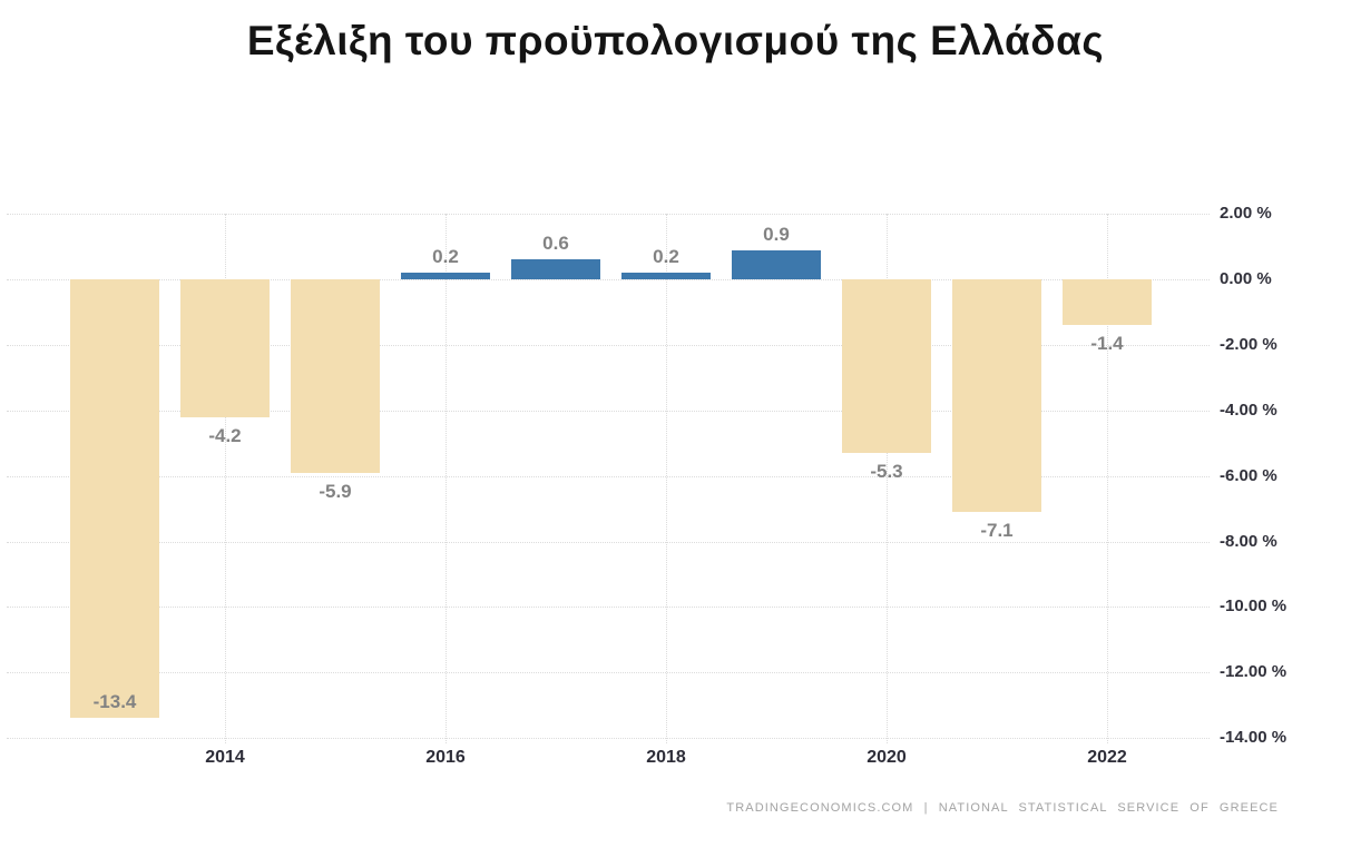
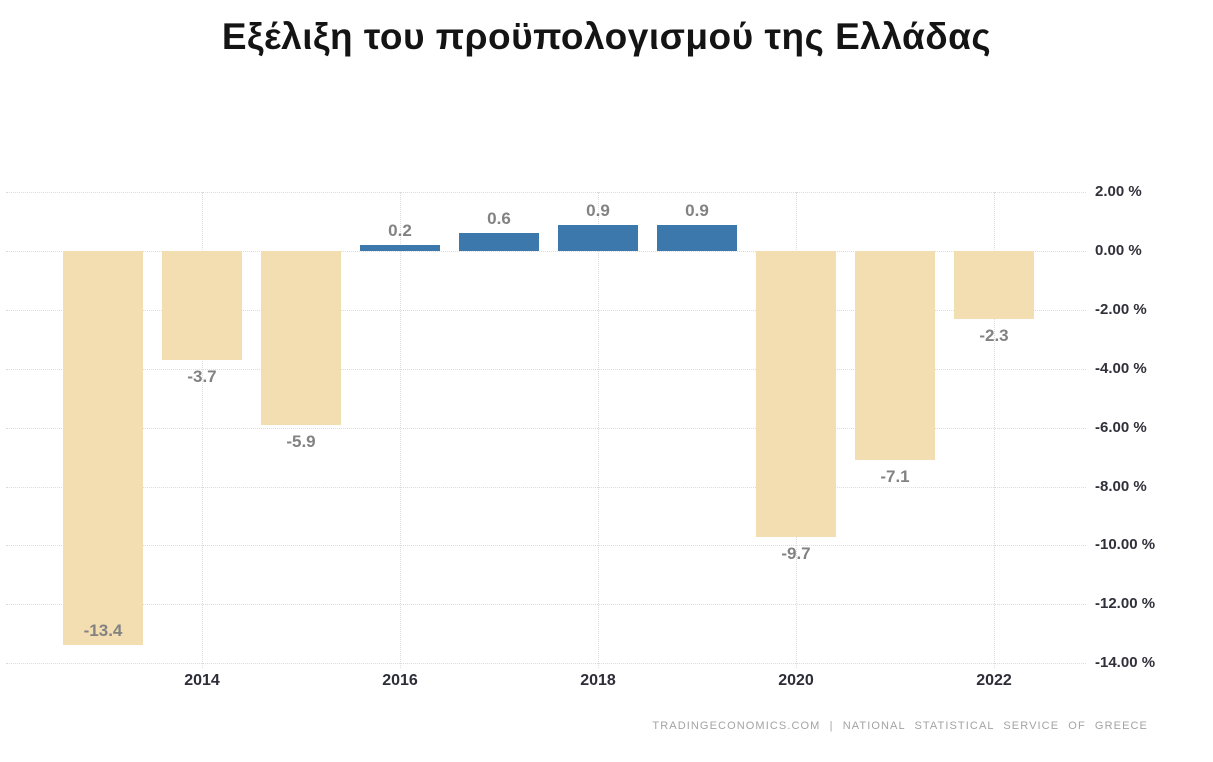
2014: -4.2 -> -3.7
2018: 0.2 -> 0.9
2020: -5.3 -> -9.7
2022: -1.4 -> -2.3
